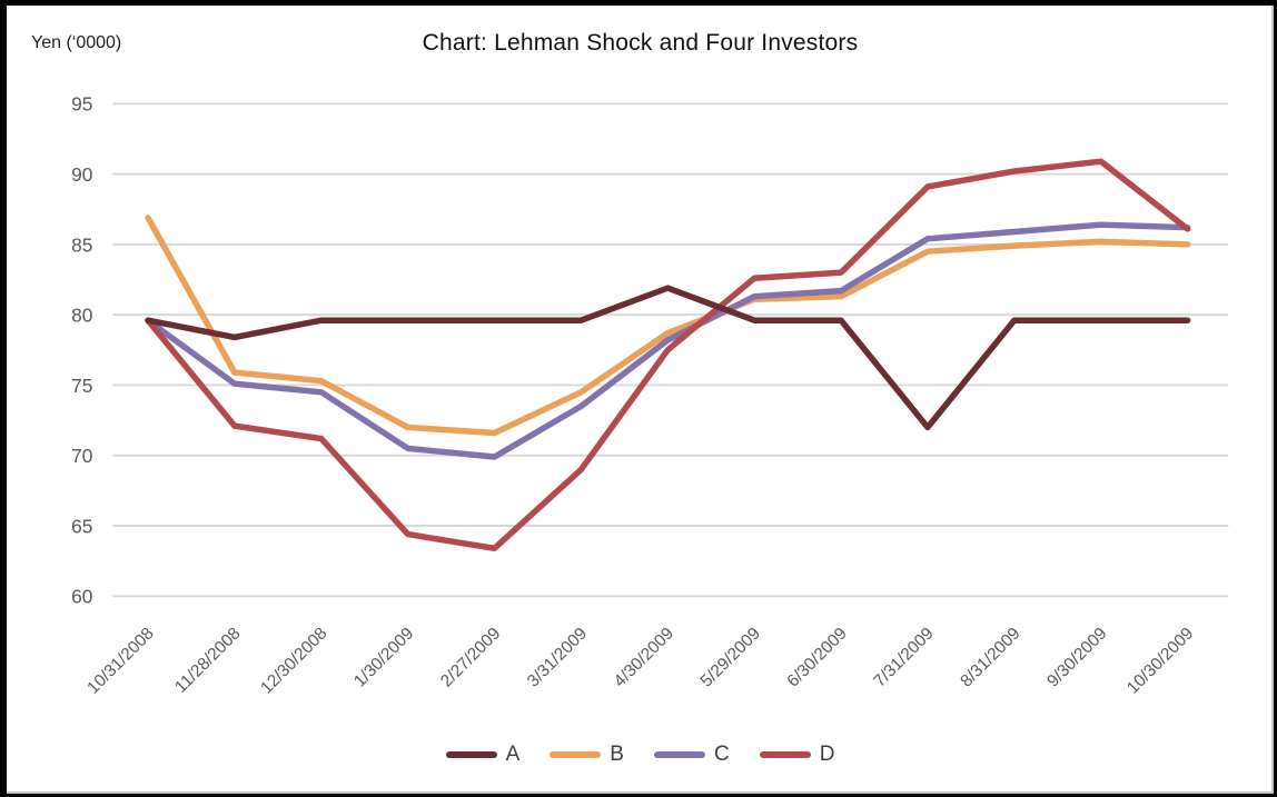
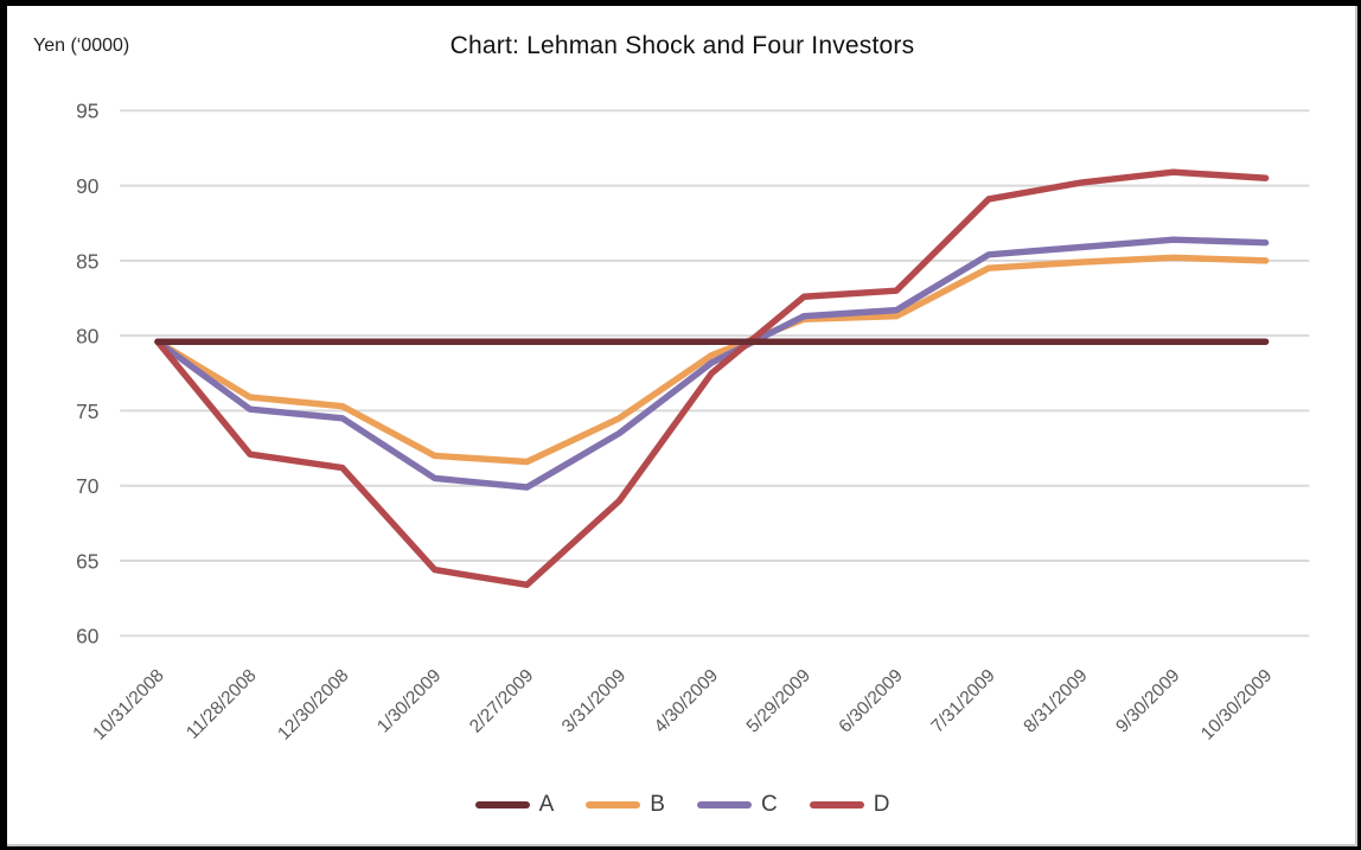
B/10/31/2008: 86.9 -> 79.6
A/11/28/2008: 78.4 -> 79.6
A/4/30/2009: 81.9 -> 79.6
A/7/31/2009: 72.0 -> 79.6
D/10/30/2009: 86.1 -> 90.5
